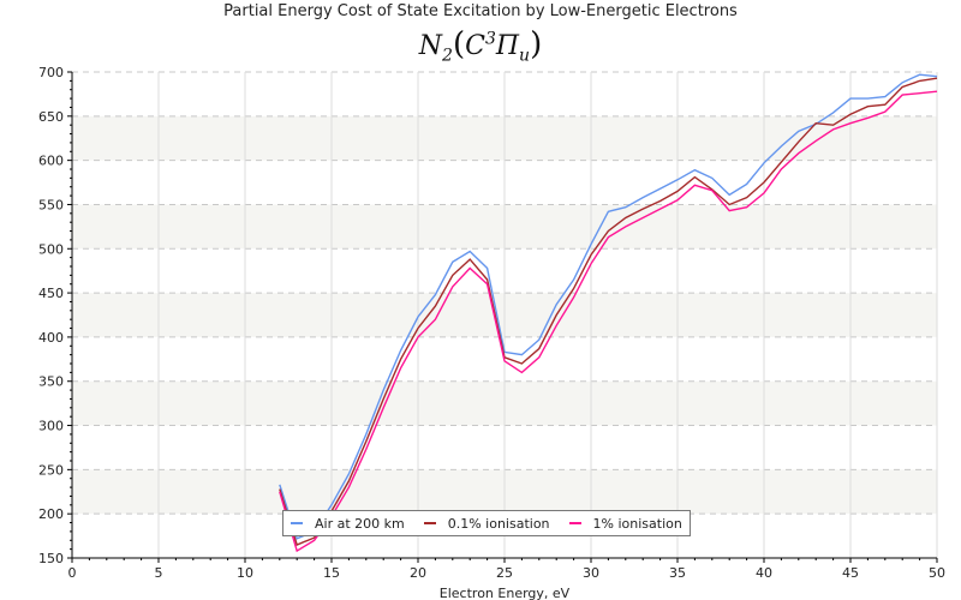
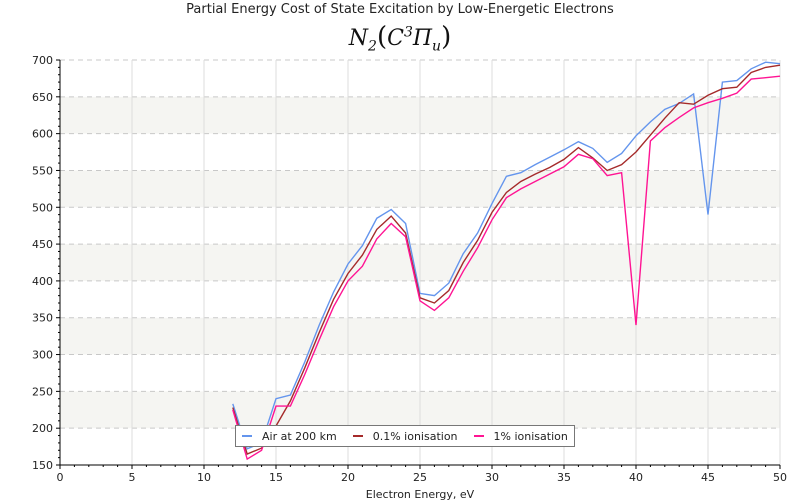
Air at 200 km/15: 210 -> 240
1% ionisation/15: 200 -> 230
1% ionisation/40: 560 -> 340
Air at 200 km/45: 670 -> 490
